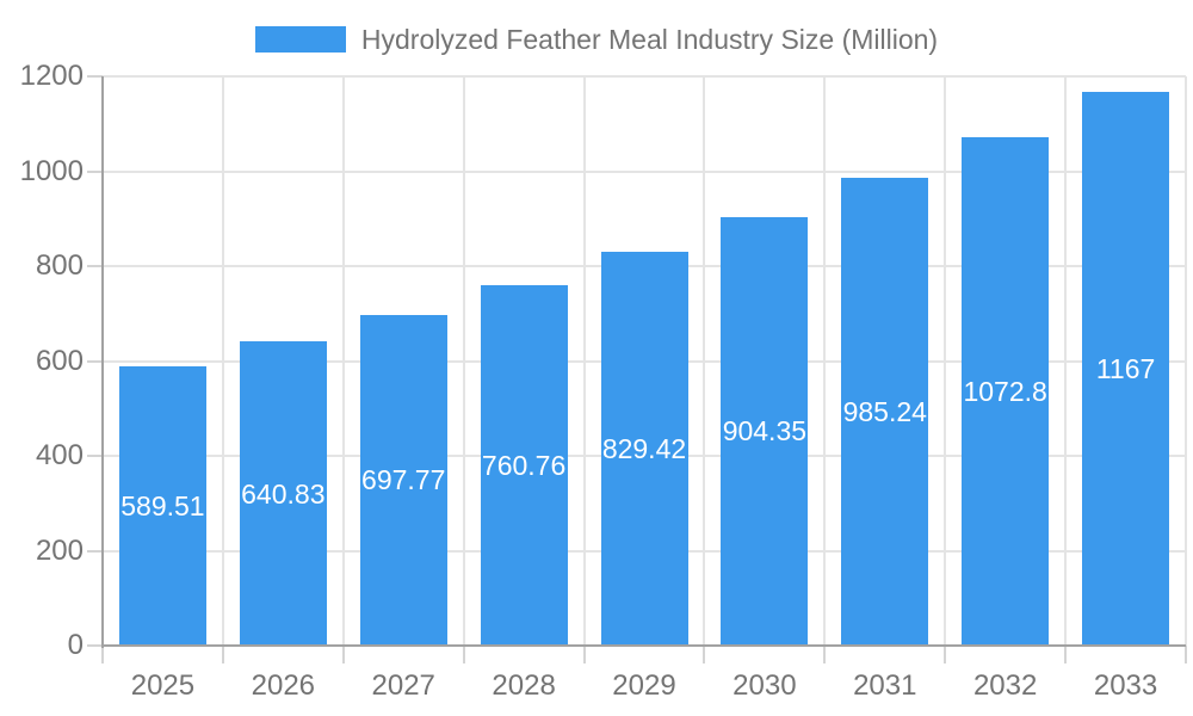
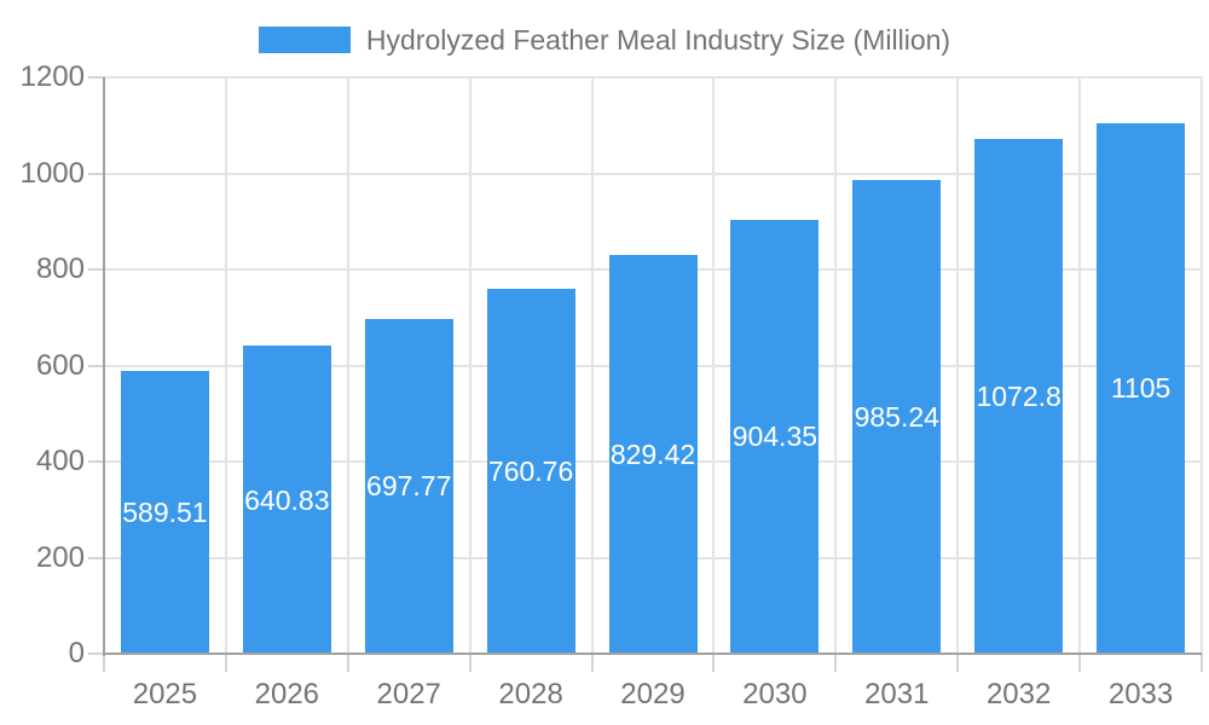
2033: 1167 -> 1105
